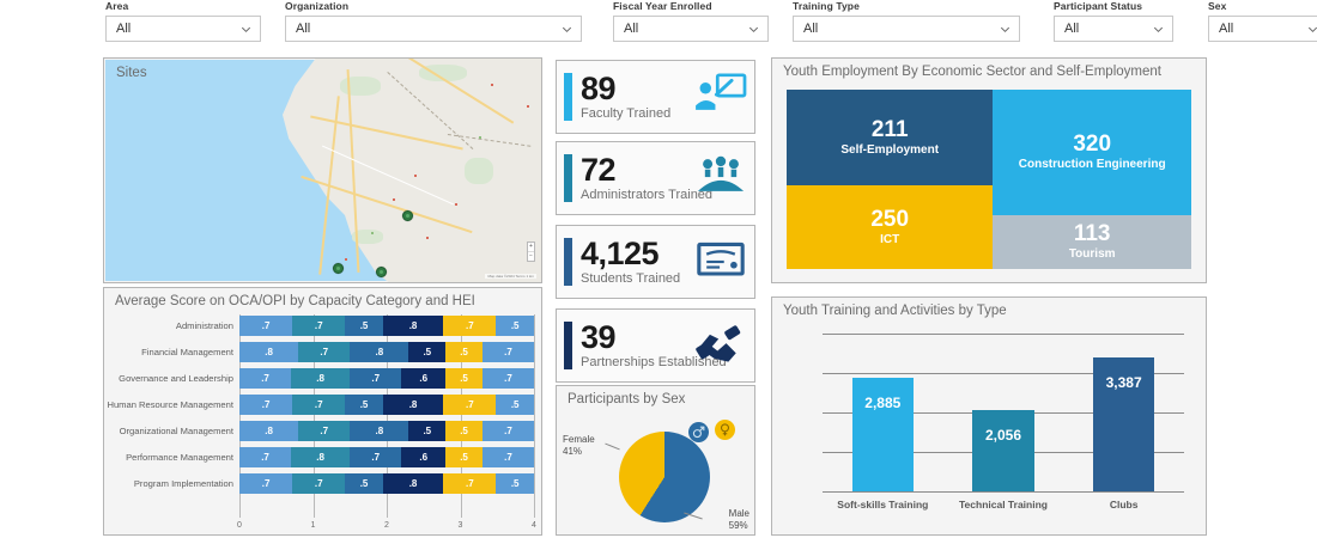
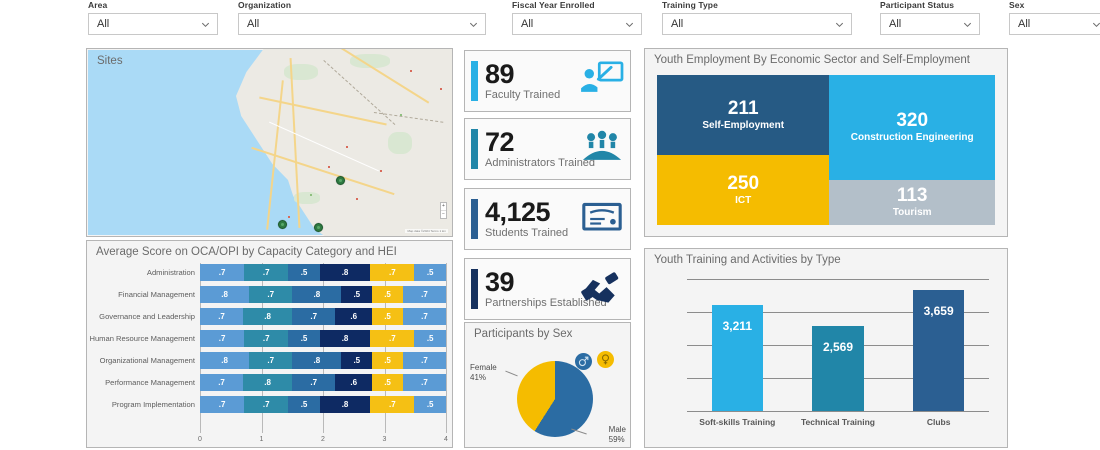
Youth Training and Activities by Type/Soft-skills Training: 2,885 -> 3,211
Youth Training and Activities by Type/Technical Training: 2,056 -> 2,569
Youth Training and Activities by Type/Clubs: 3,387 -> 3,659
